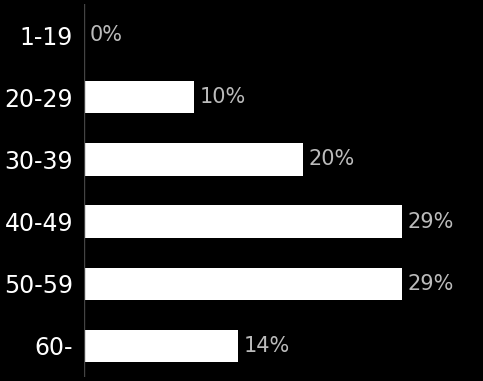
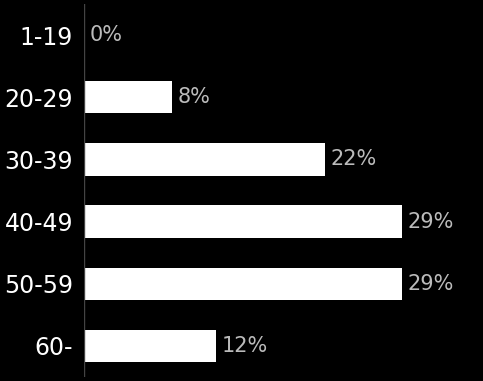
20-29: 10% -> 8%
30-39: 20% -> 22%
60-: 14% -> 12%
